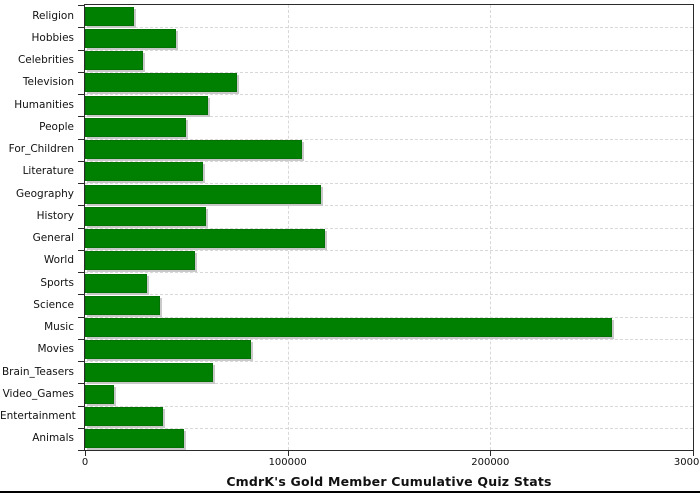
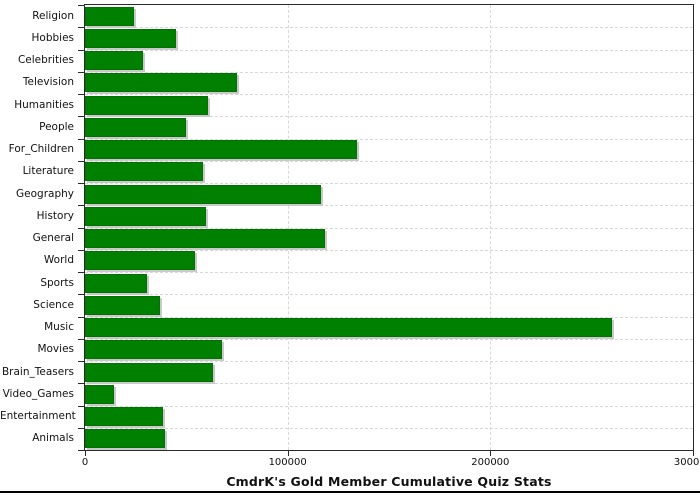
For_Children: 107000 -> 134000
Movies: 82000 -> 68000
Animals: 49000 -> 40000
